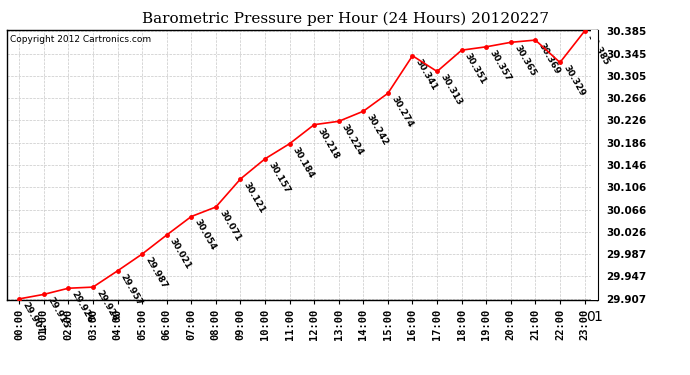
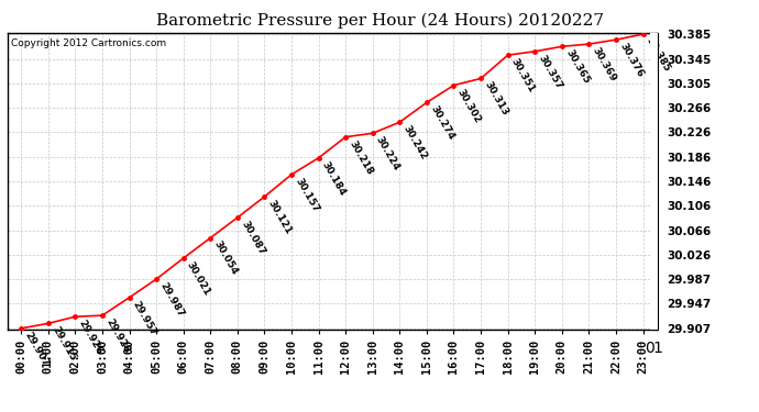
08:00: 30.071 -> 30.087
16:00: 30.341 -> 30.302
22:00: 30.329 -> 30.376
